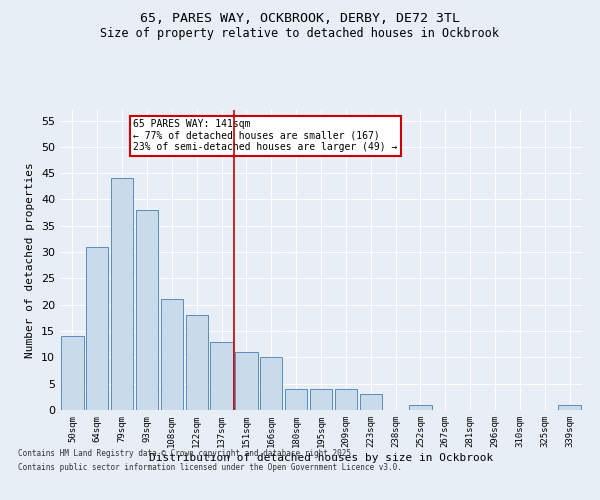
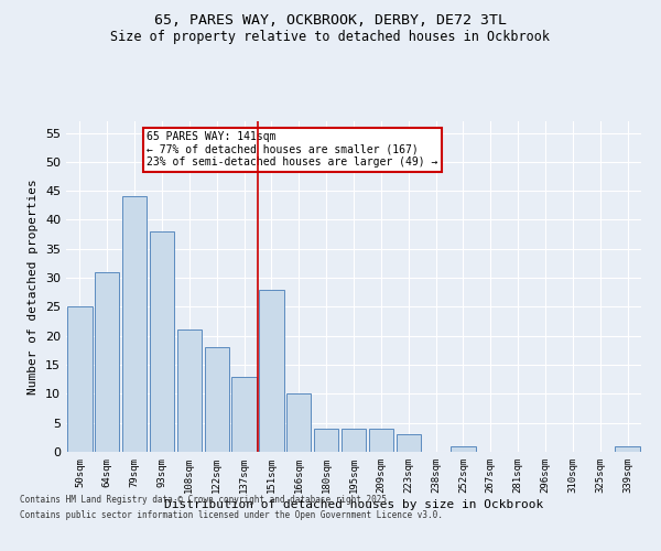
50sqm: 14 -> 25
151sqm: 11 -> 28
